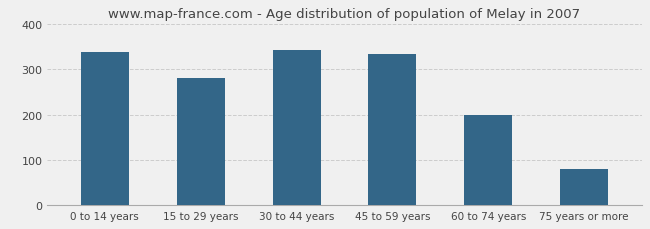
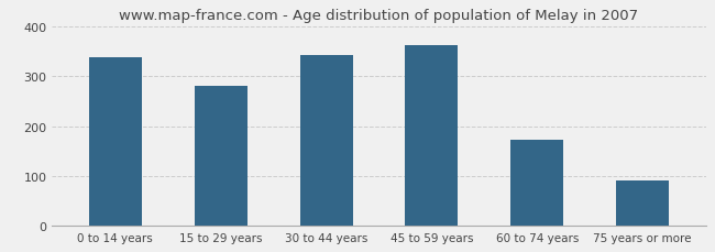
45 to 59 years: 335 -> 363
60 to 74 years: 200 -> 173
75 years or more: 80 -> 92
